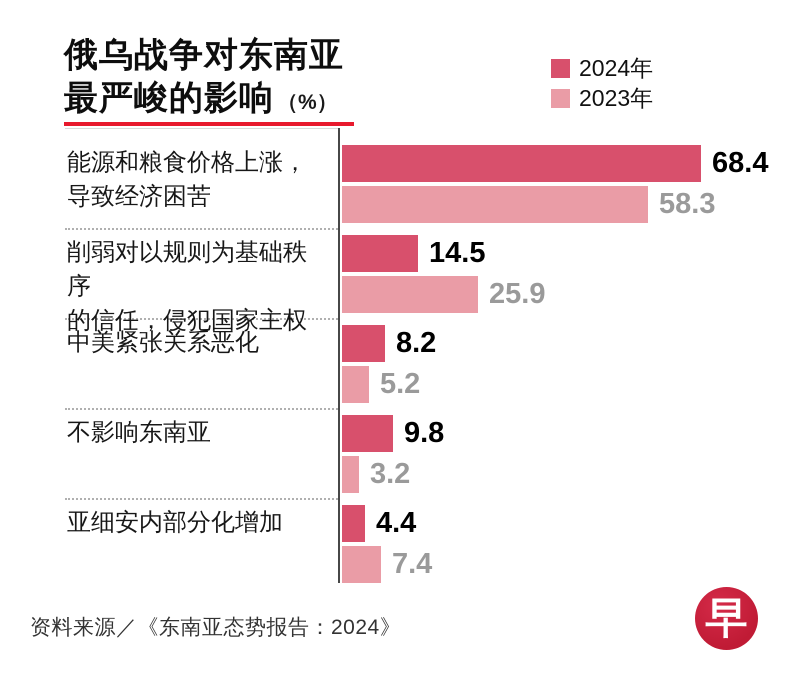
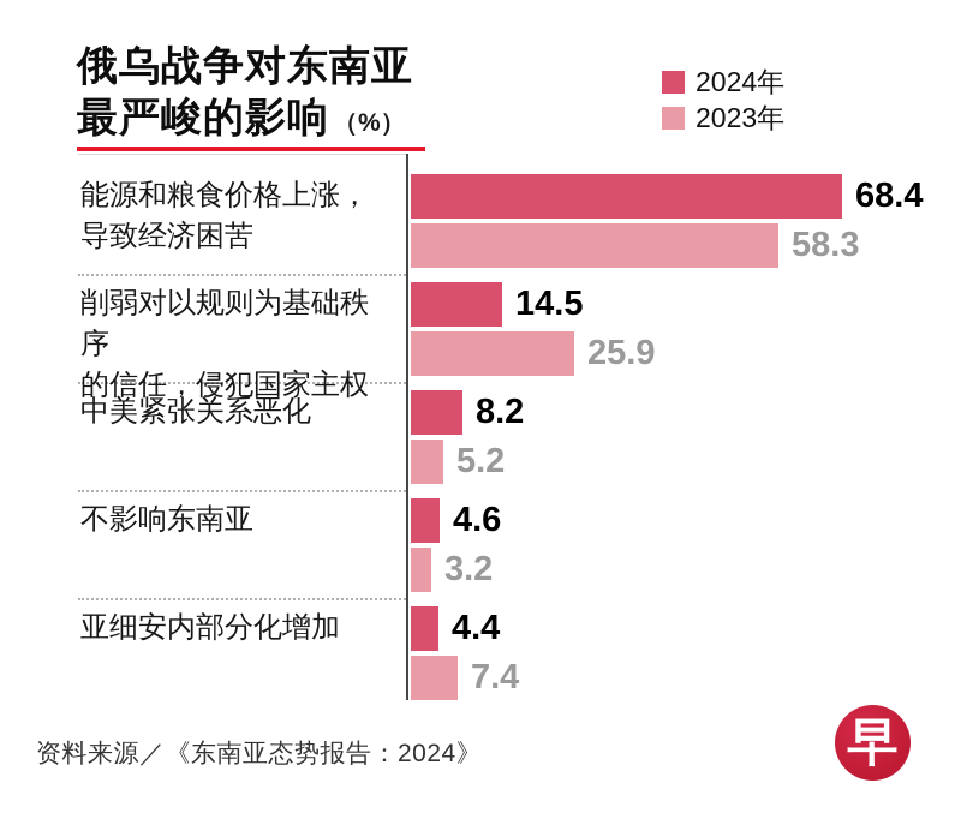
2024年/不影响东南亚: 9.8 -> 4.6
